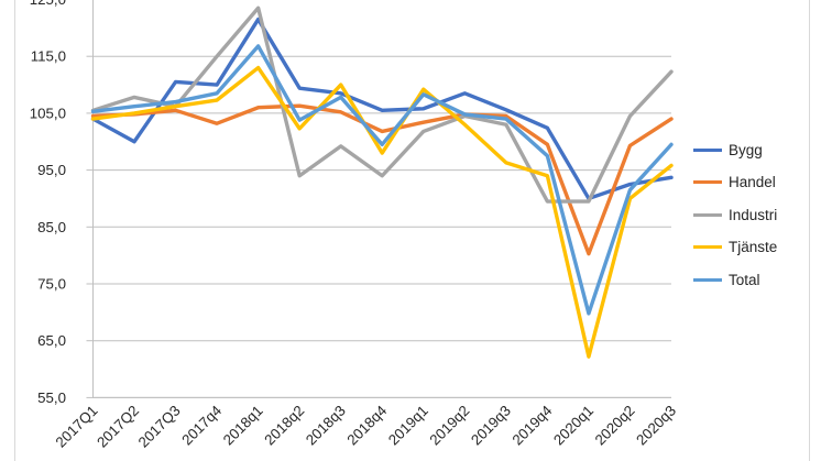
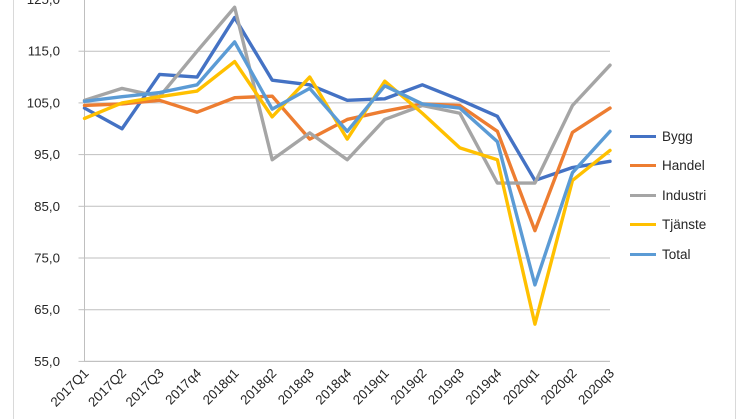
Tjänste/2017Q1: 104 -> 102
Handel/2018q3: 105 -> 98
